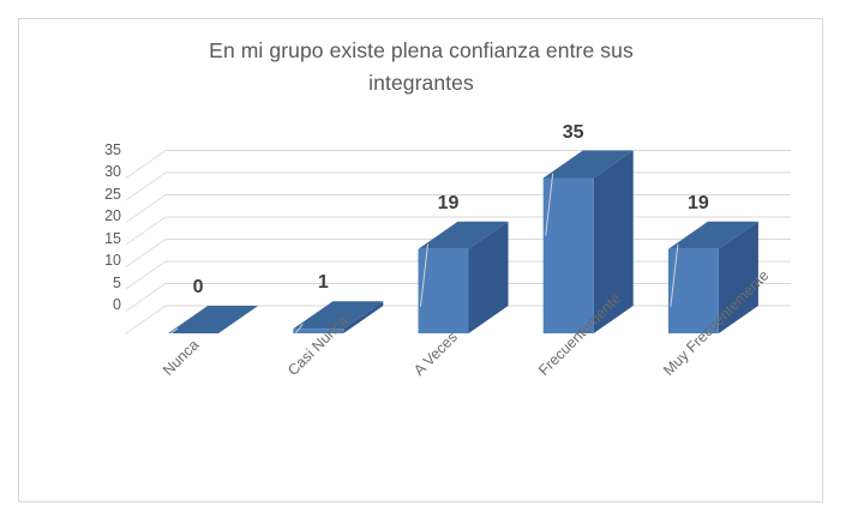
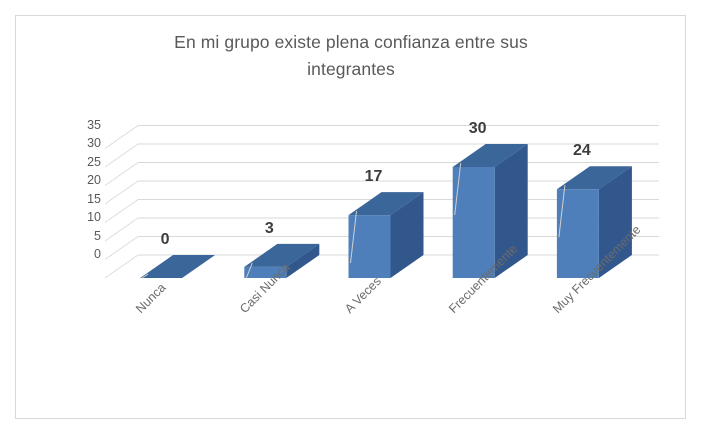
Casi Nunca: 1 -> 3
A Veces: 19 -> 17
Frecuentemente: 35 -> 30
Muy Frecuentemente: 19 -> 24
